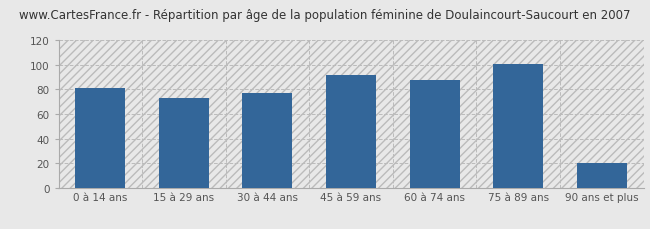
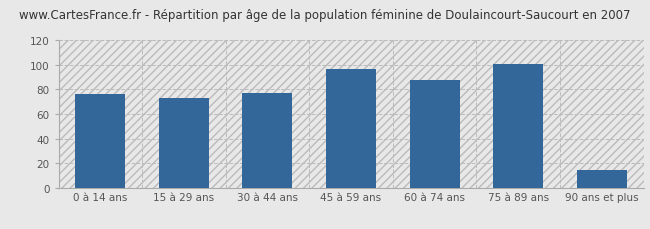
0 à 14 ans: 81 -> 76
45 à 59 ans: 92 -> 97
90 ans et plus: 20 -> 14
